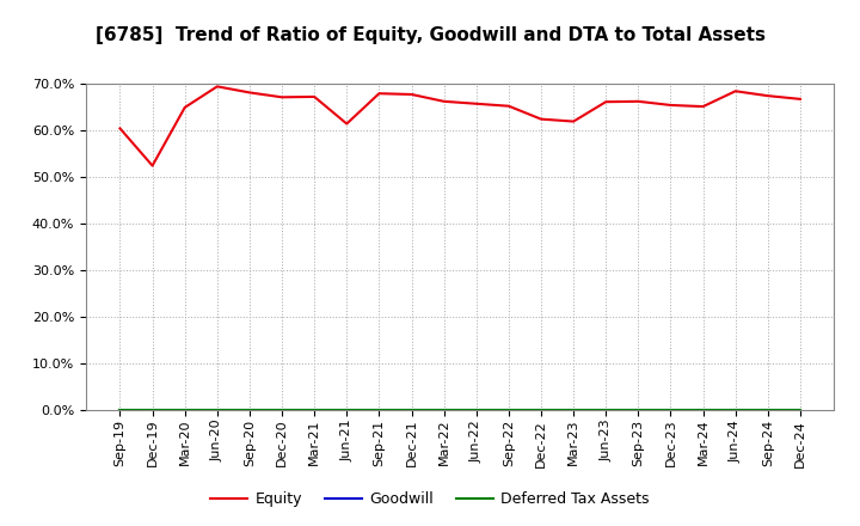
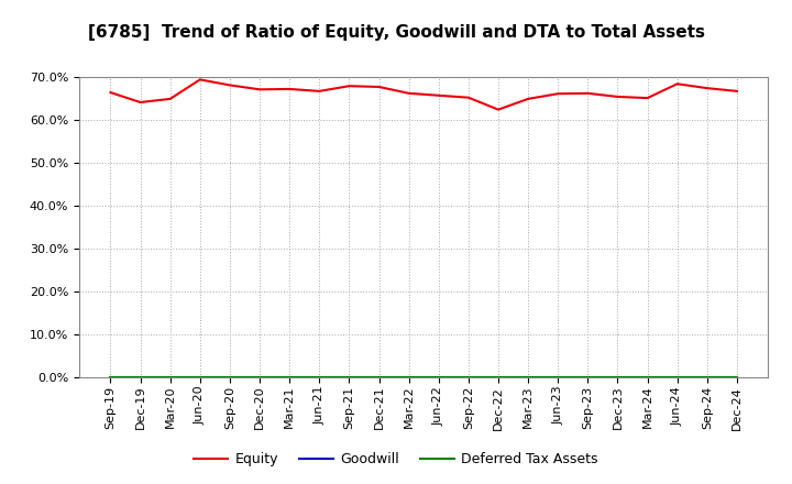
Equity/Sep-19: 60.5% -> 66.5%
Equity/Dec-19: 52.5% -> 64.2%
Equity/Jun-21: 61.5% -> 66.8%
Equity/Mar-23: 62.0% -> 65.0%
